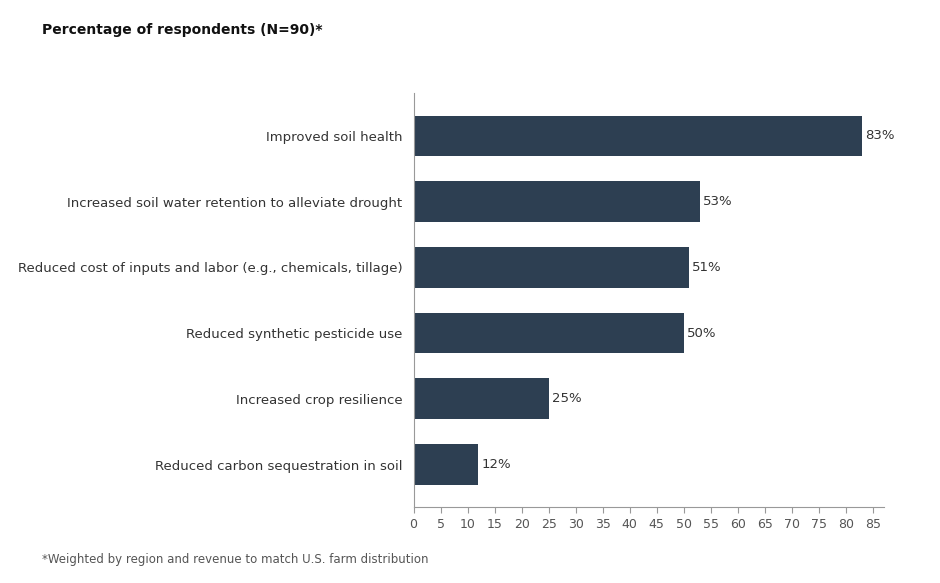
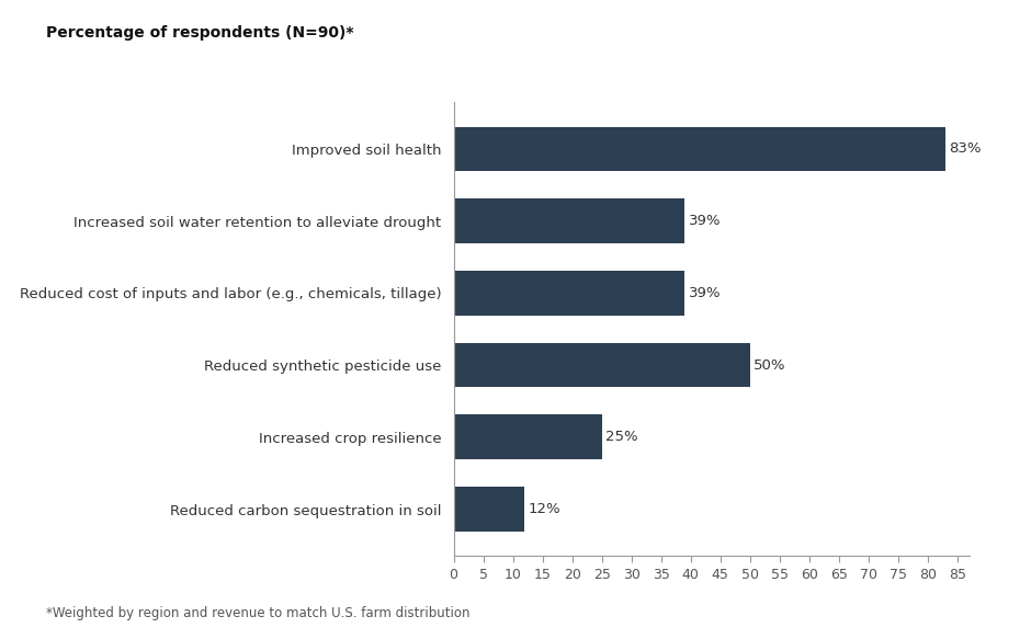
Increased soil water retention to alleviate drought: 53% -> 39%
Reduced cost of inputs and labor (e.g., chemicals, tillage): 51% -> 39%
